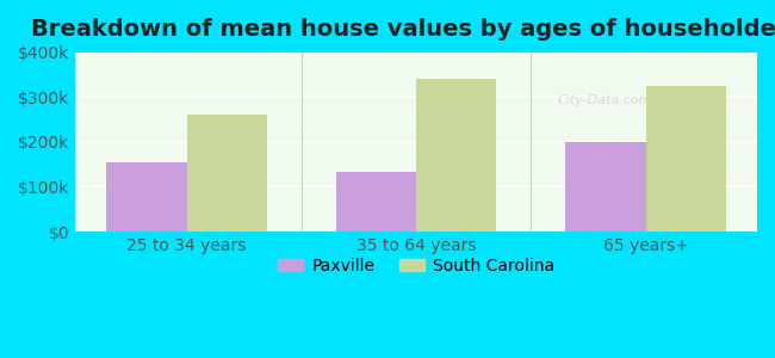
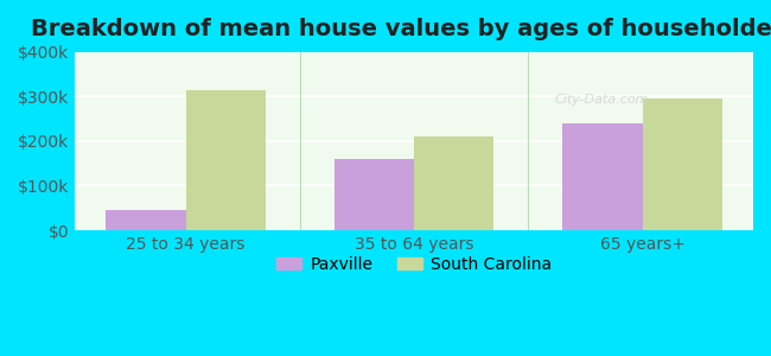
Paxville/25 to 34 years: $155k -> $45k
South Carolina/25 to 34 years: $262k -> $315k
Paxville/35 to 64 years: $132k -> $160k
South Carolina/35 to 64 years: $340k -> $210k
Paxville/65 years+: $200k -> $240k
South Carolina/65 years+: $325k -> $295k
